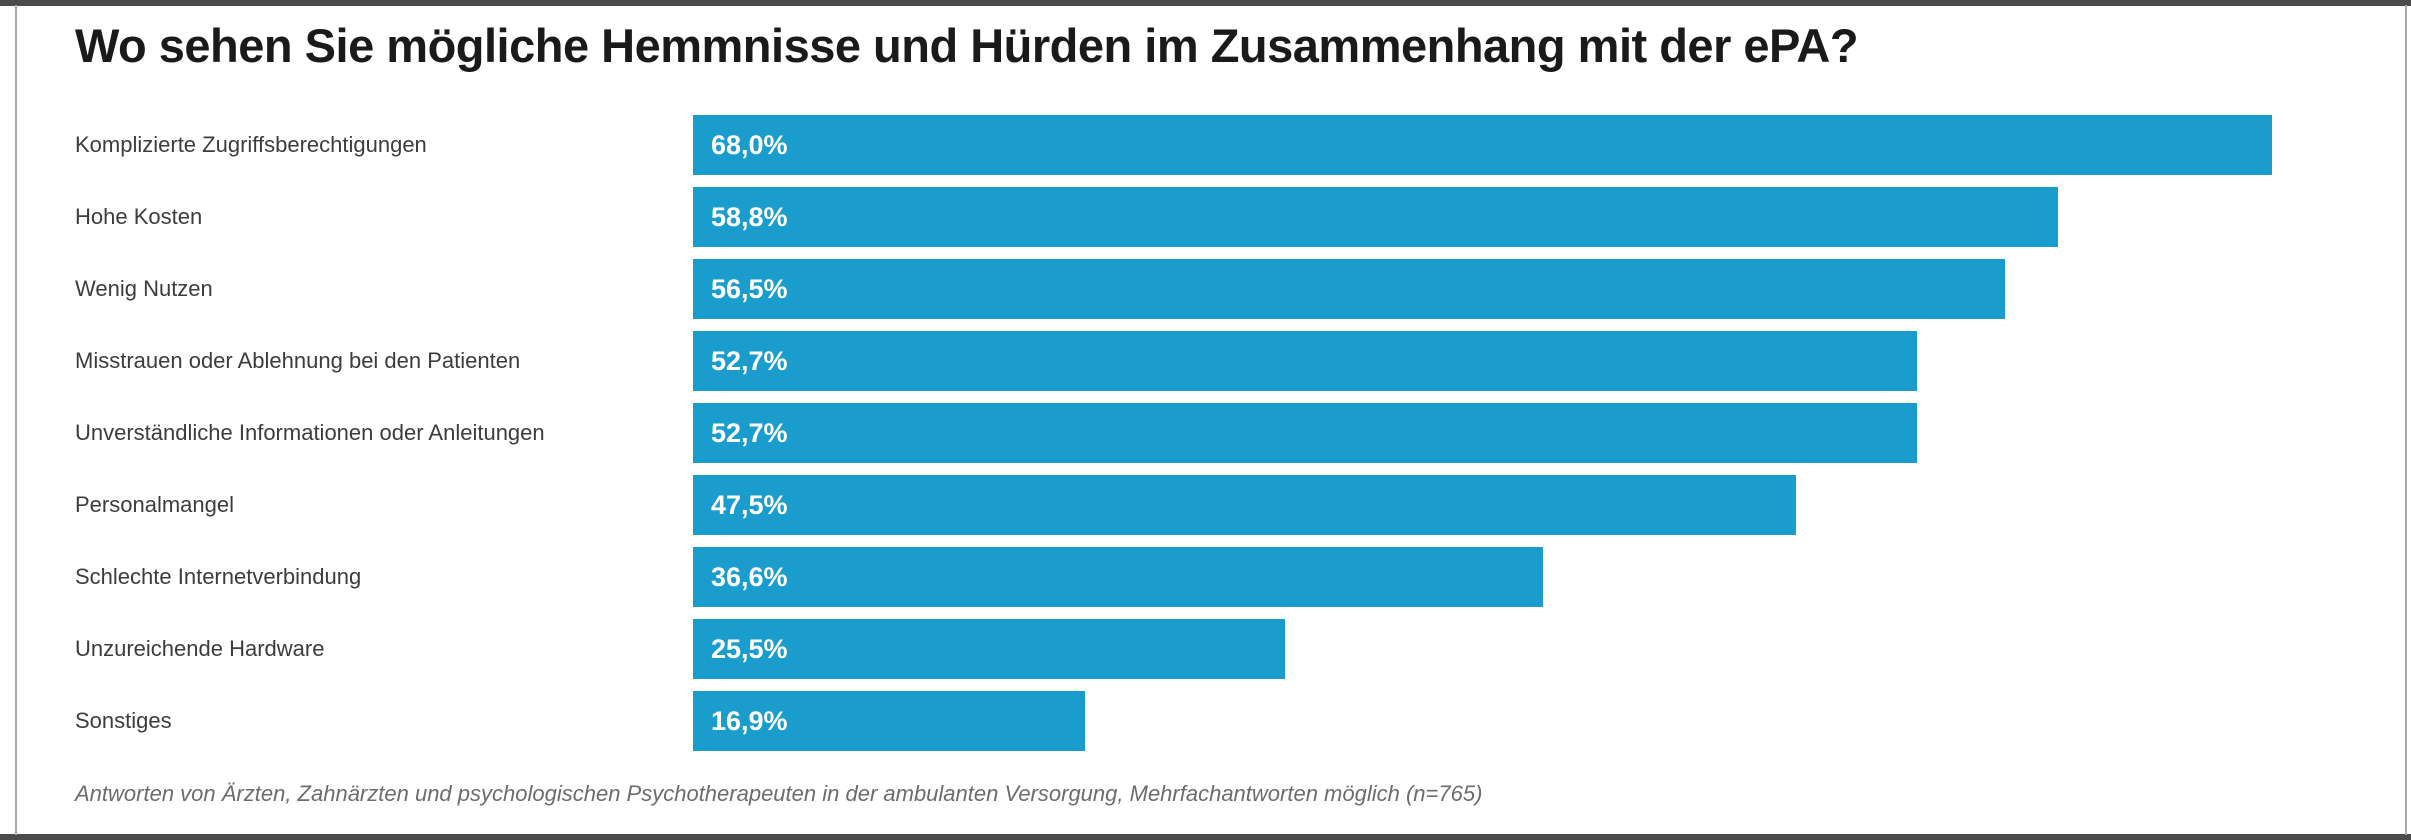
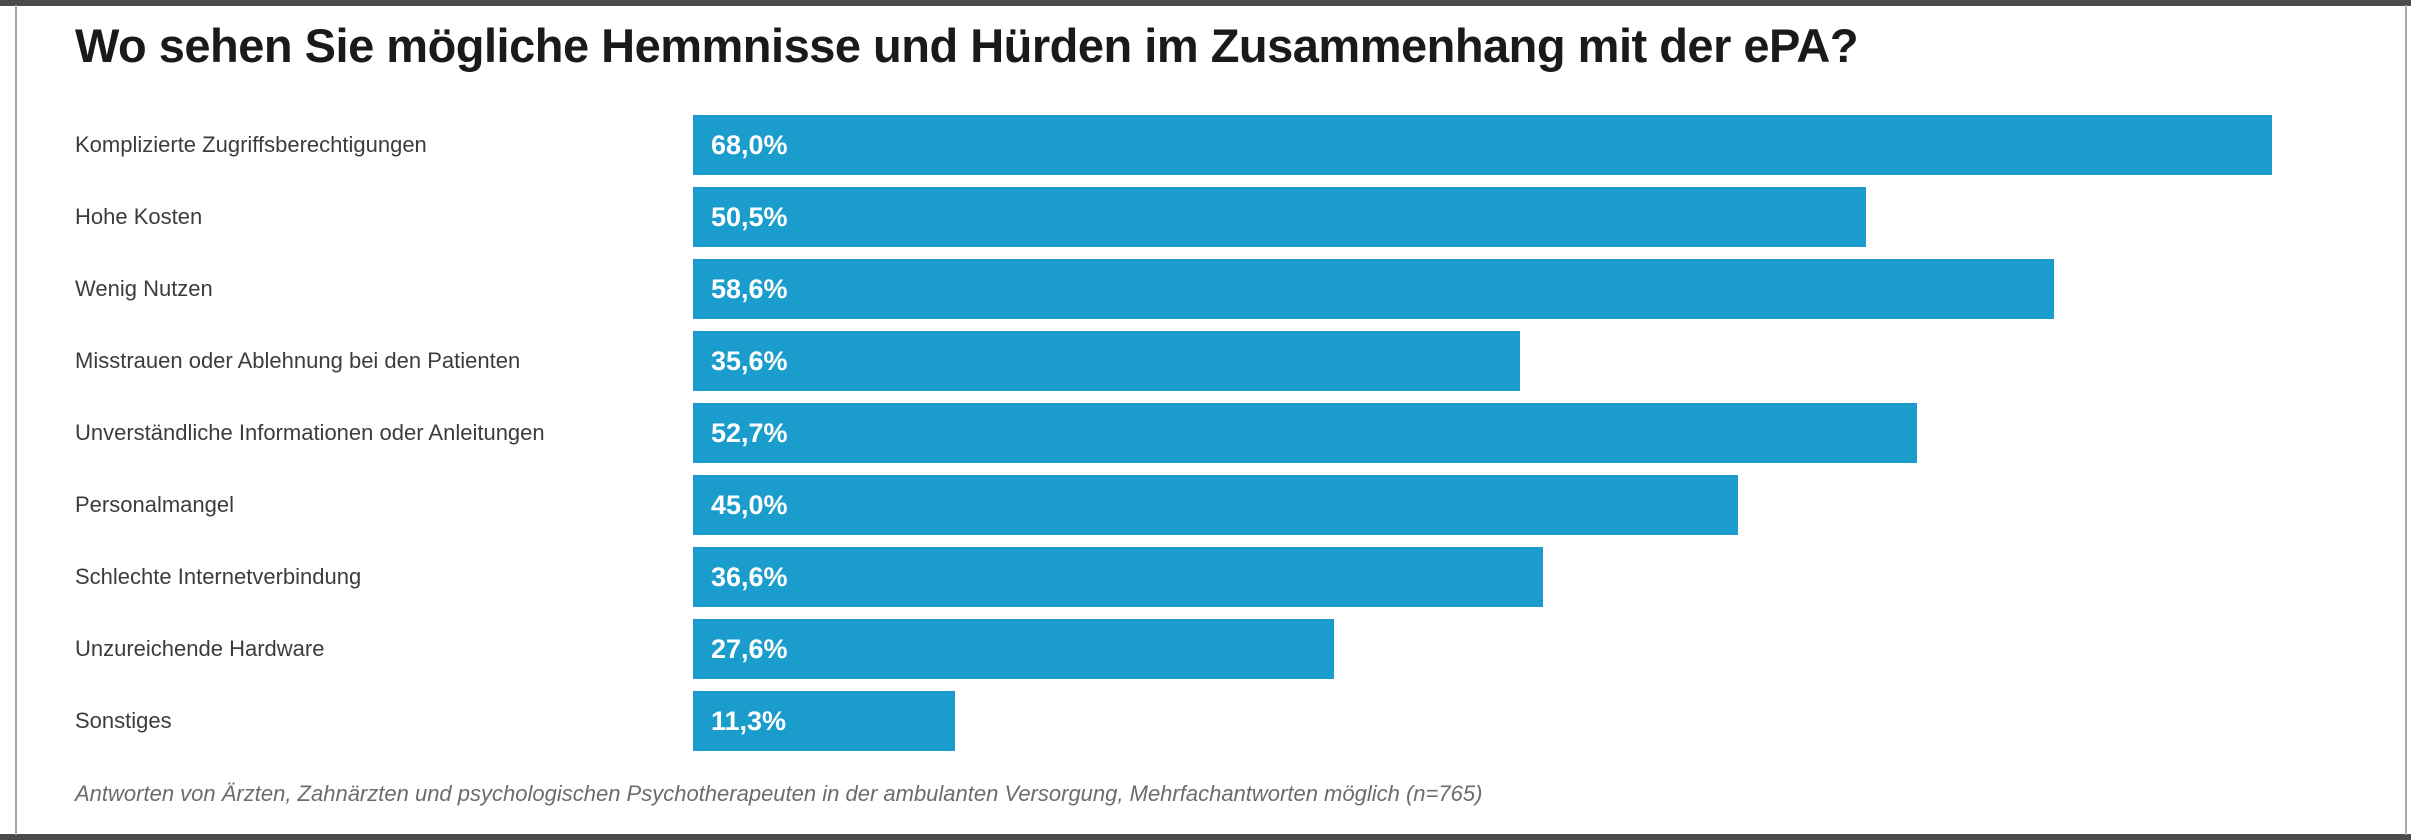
Hohe Kosten: 58,8% -> 50,5%
Wenig Nutzen: 56,5% -> 58,6%
Misstrauen oder Ablehnung bei den Patienten: 52,7% -> 35,6%
Personalmangel: 47,5% -> 45,0%
Unzureichende Hardware: 25,5% -> 27,6%
Sonstiges: 16,9% -> 11,3%
